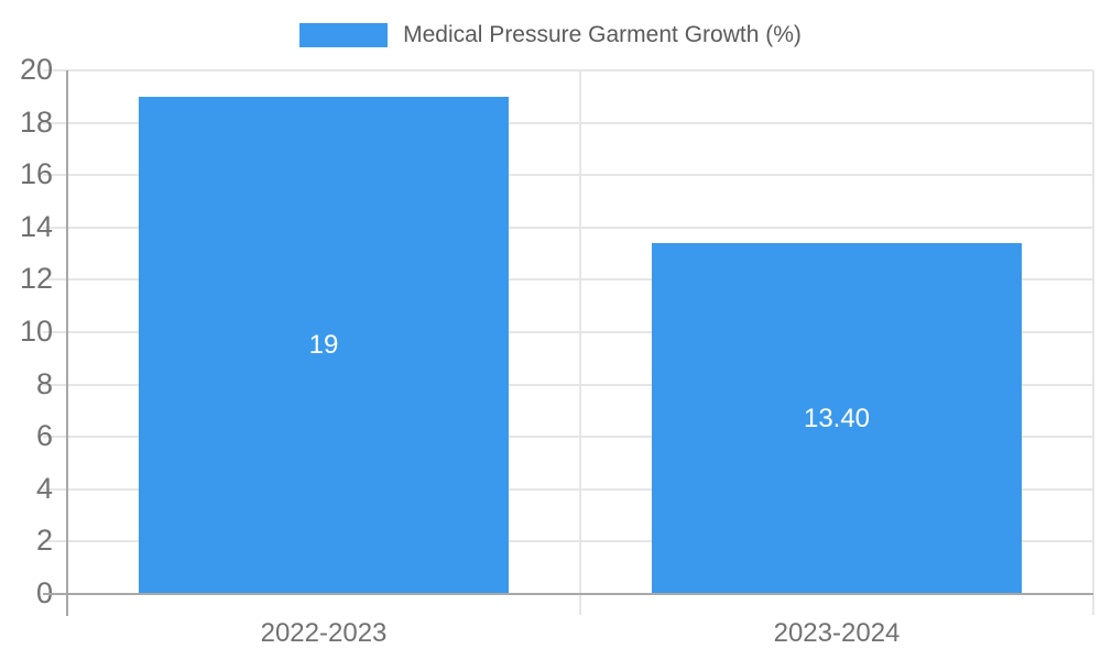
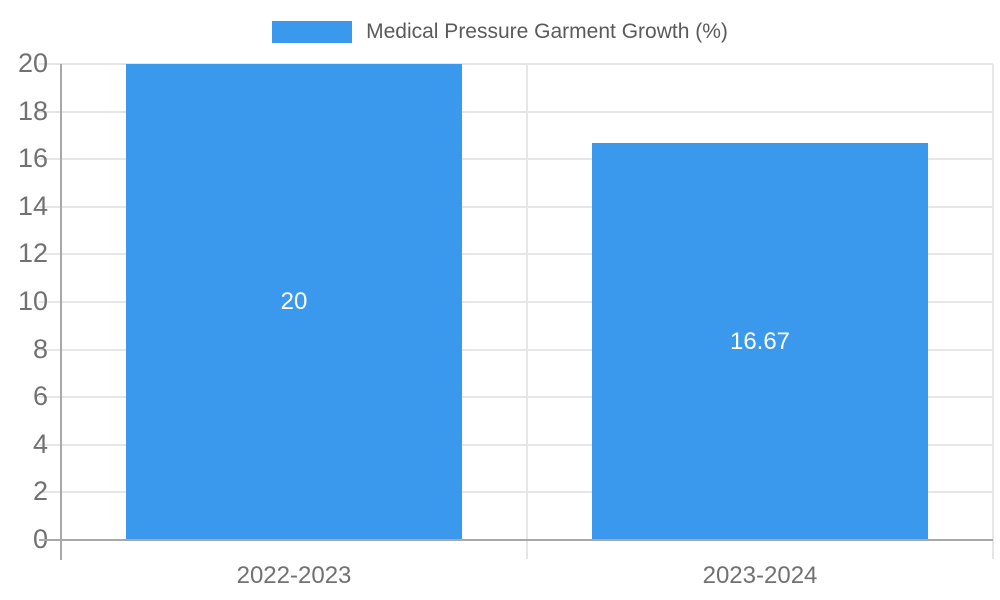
2022-2023: 19 -> 20
2023-2024: 13.40 -> 16.67
